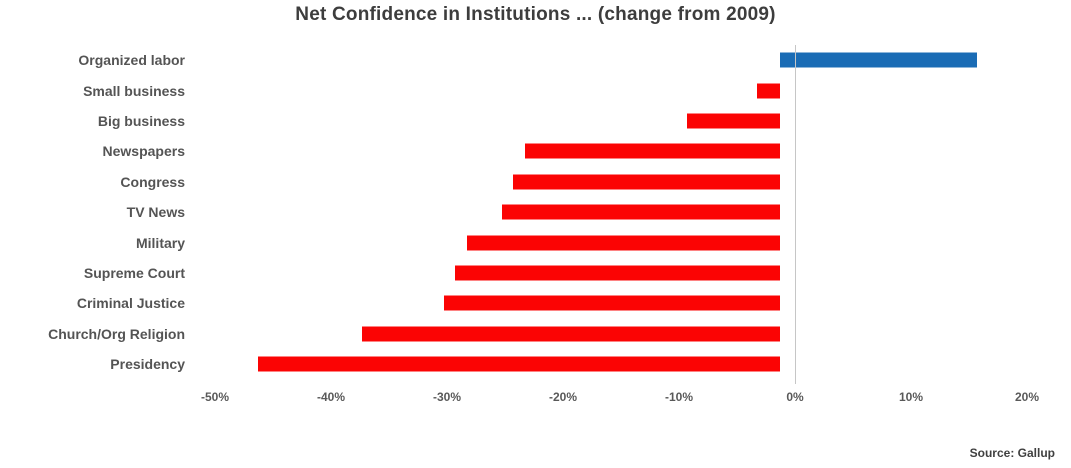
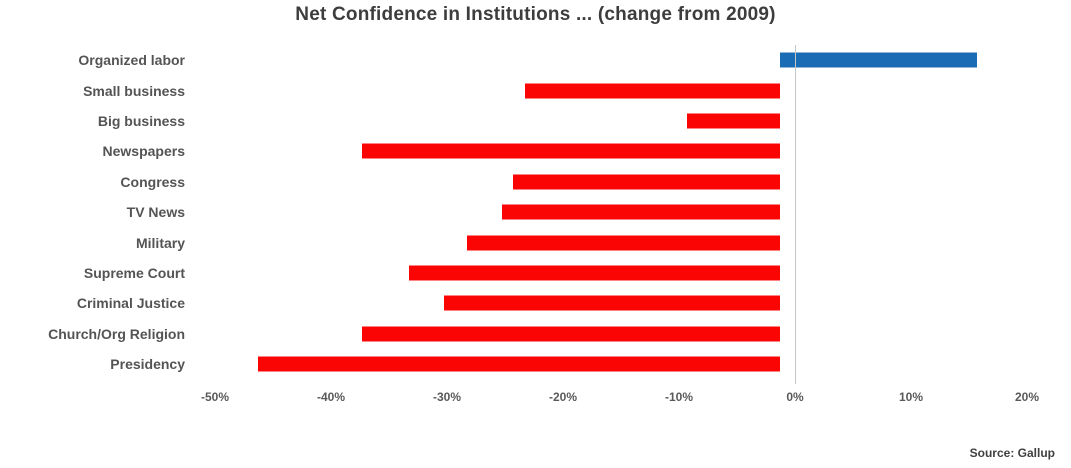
Small business: -2% -> -22%
Newspapers: -22% -> -36%
Supreme Court: -28% -> -32%
